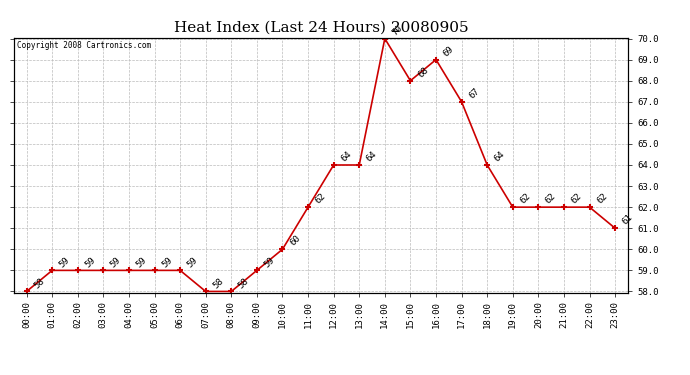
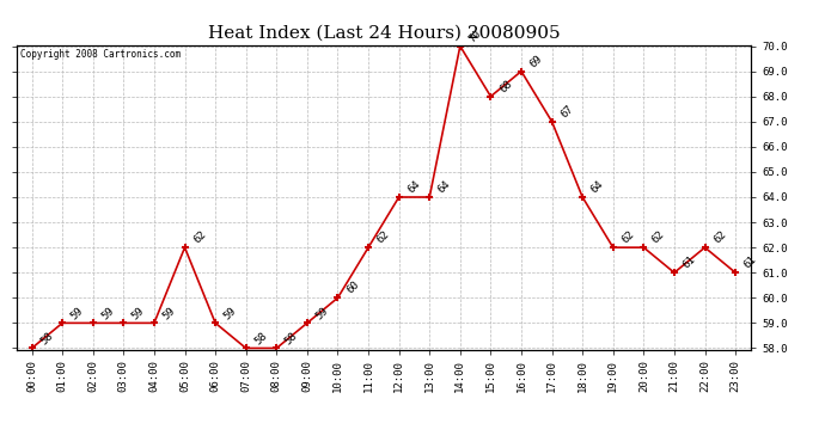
05:00: 59 -> 62
21:00: 62 -> 61
